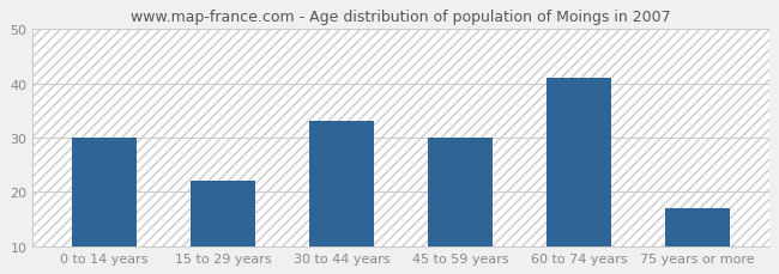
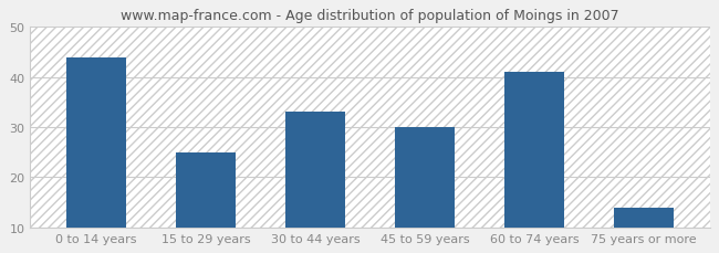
0 to 14 years: 30 -> 44
15 to 29 years: 22 -> 25
75 years or more: 17 -> 14
